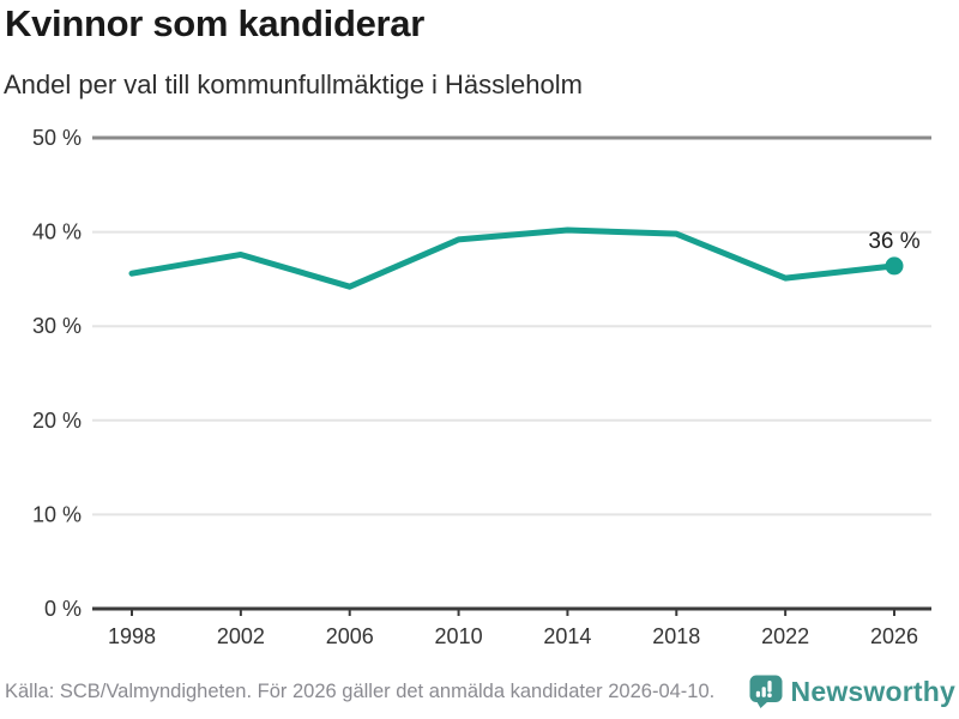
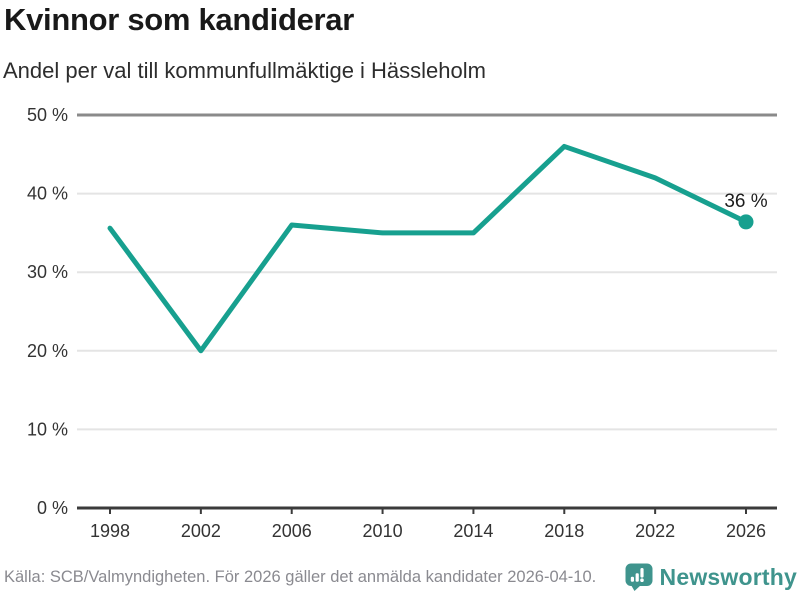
2002: 38% -> 20%
2006: 34% -> 36%
2010: 39% -> 35%
2014: 40% -> 35%
2018: 40% -> 46%
2022: 35% -> 42%
